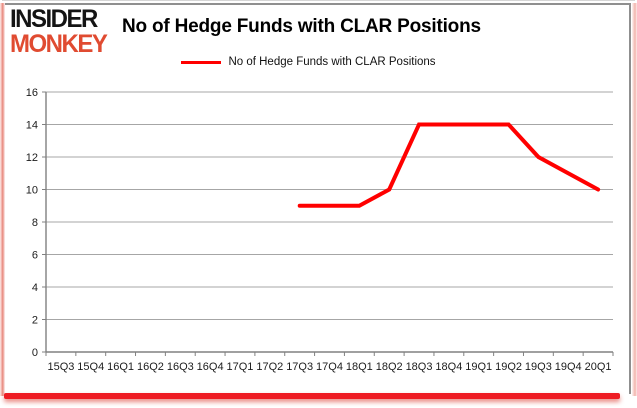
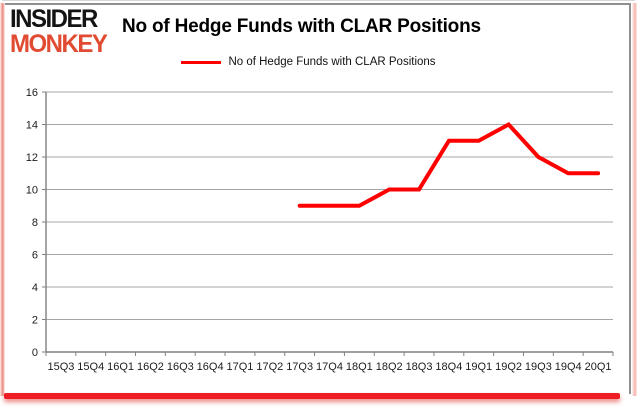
18Q3: 14 -> 10
18Q4: 14 -> 13
19Q1: 14 -> 13
20Q1: 10 -> 11
